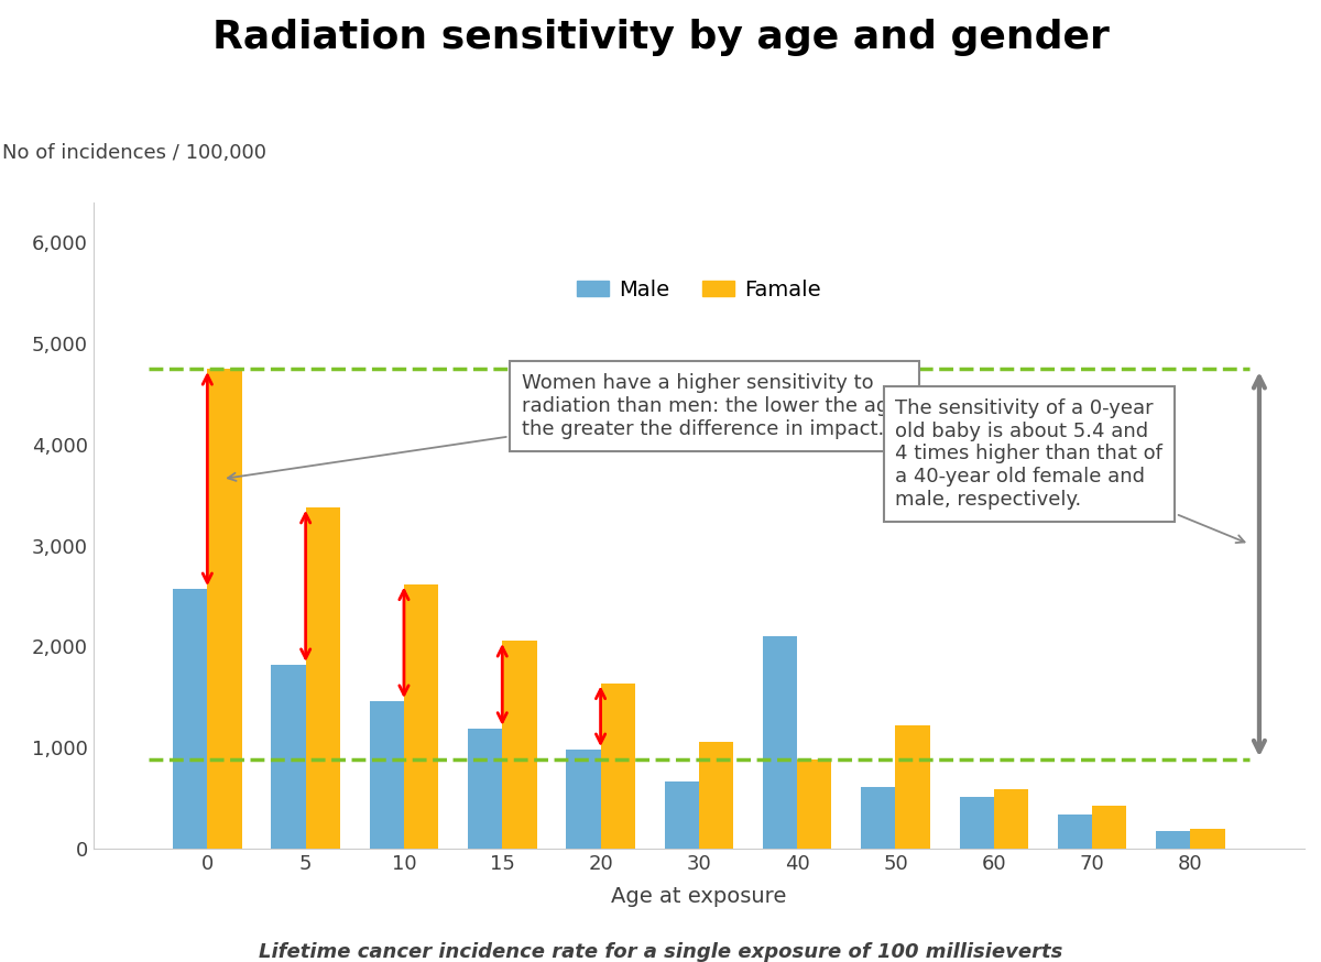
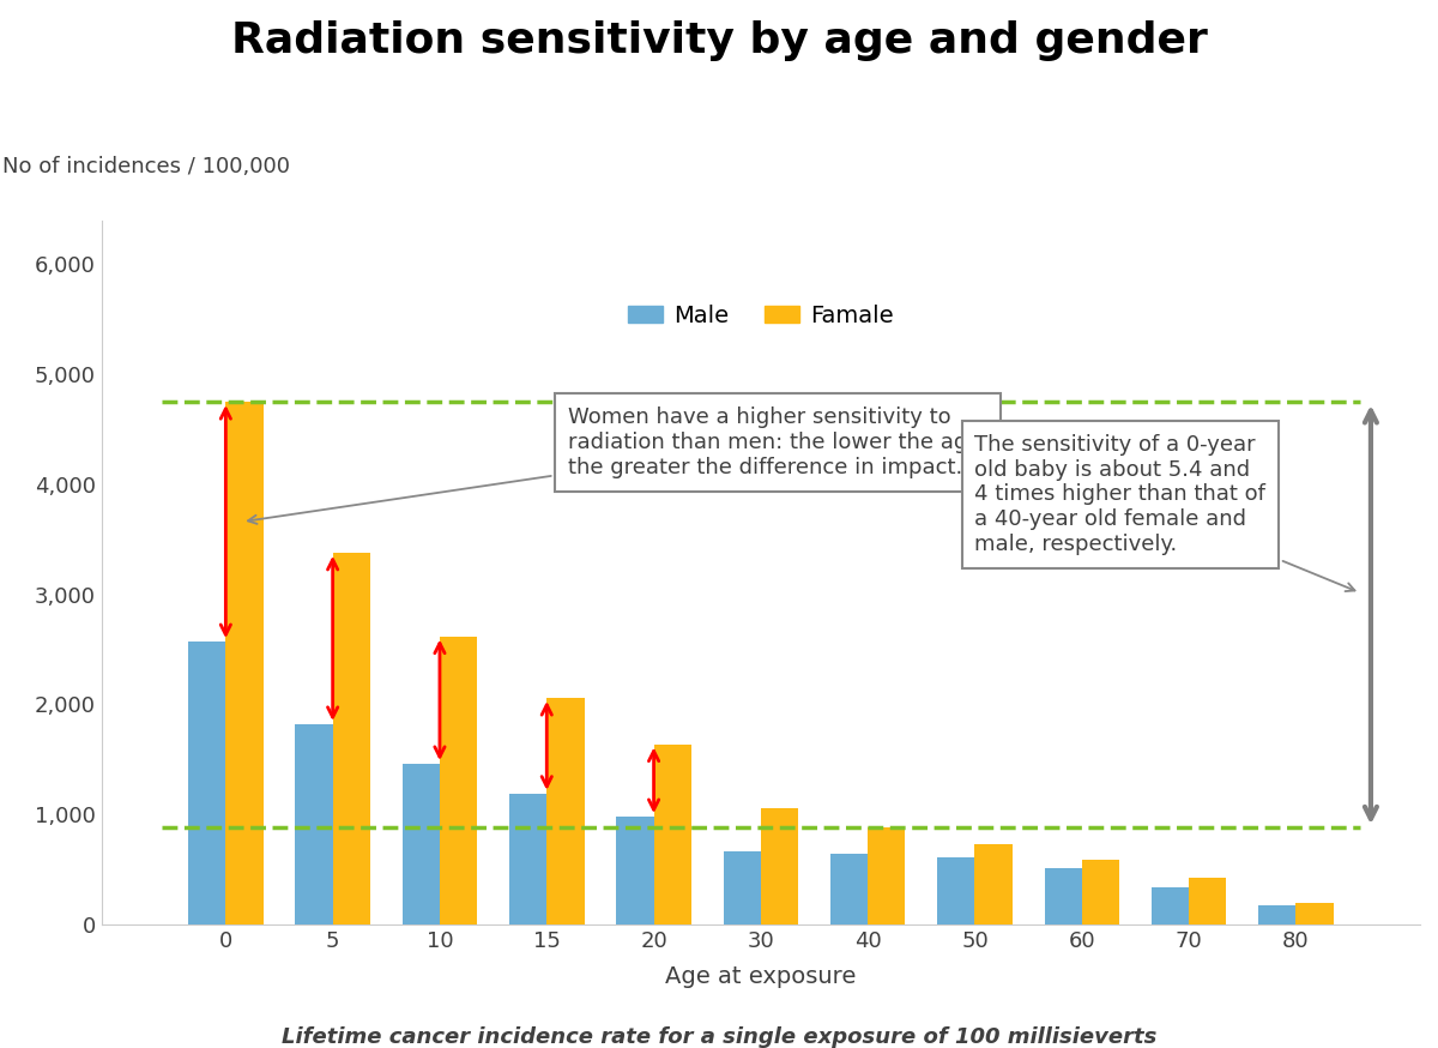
Male/40: 2,100 -> 640
Famale/50: 1,220 -> 730
